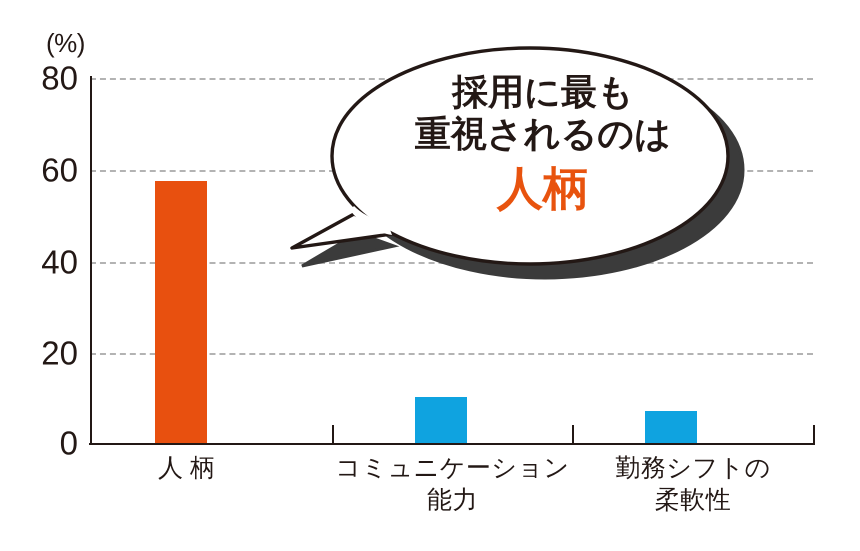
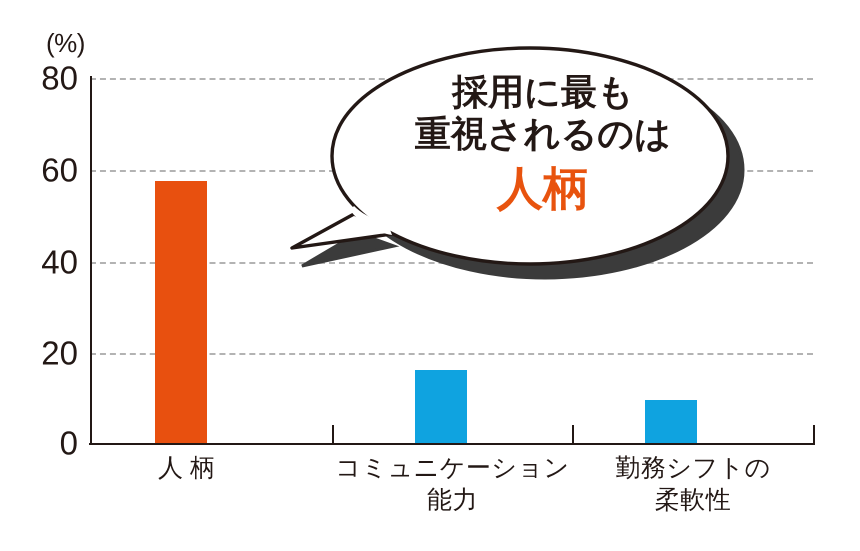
コミュニケーション能力: 10 -> 16
勤務シフトの柔軟性: 7 -> 10
